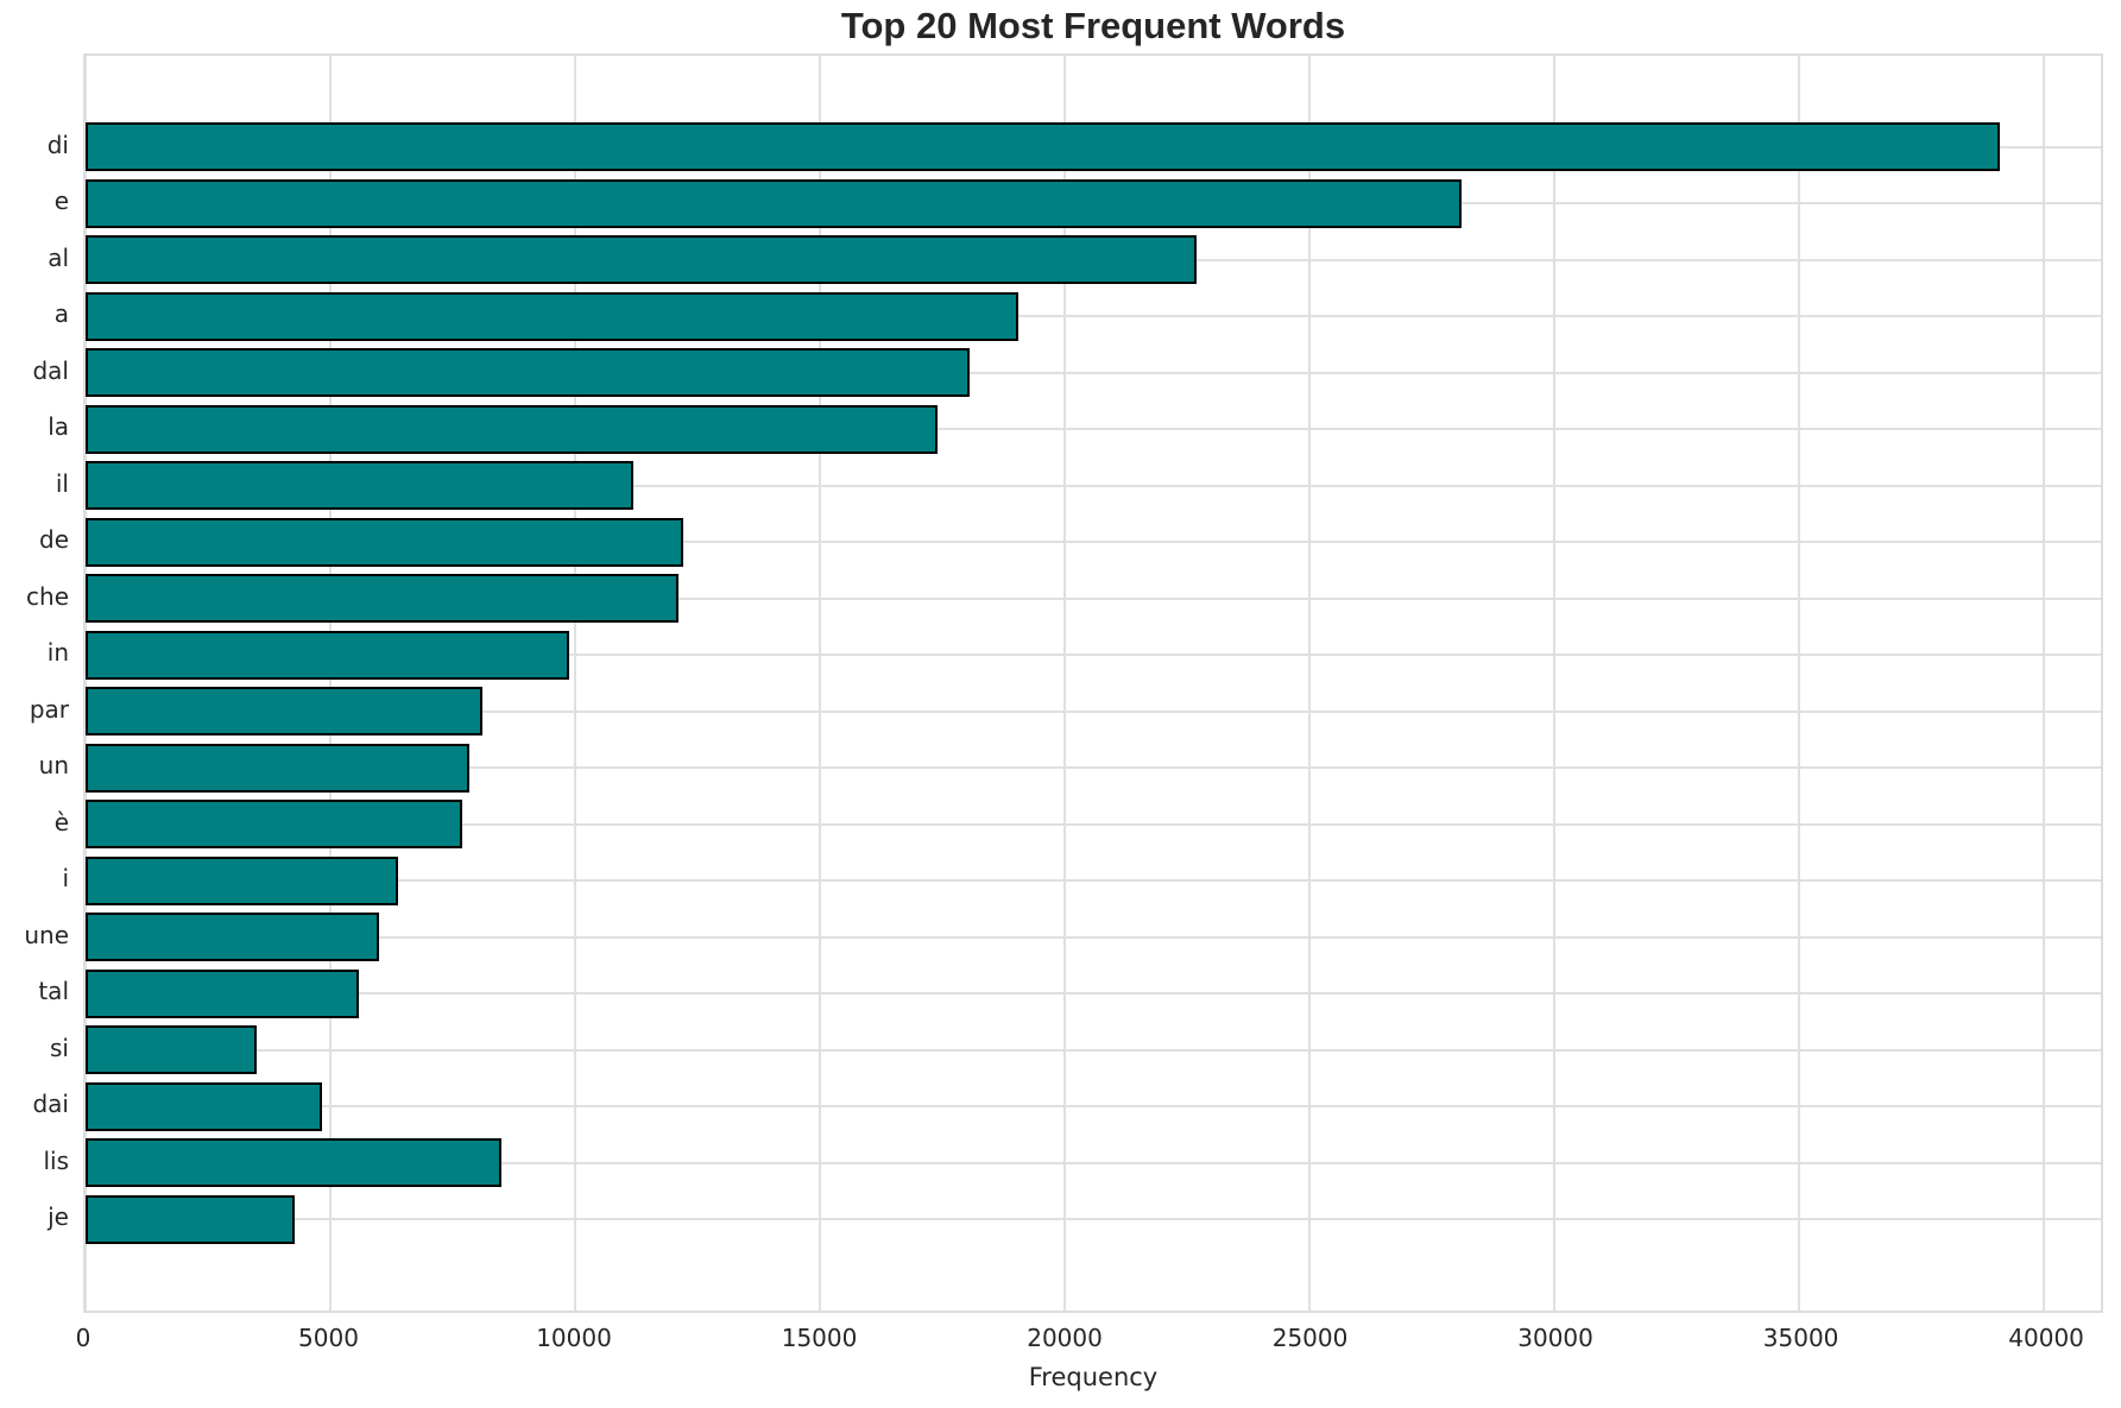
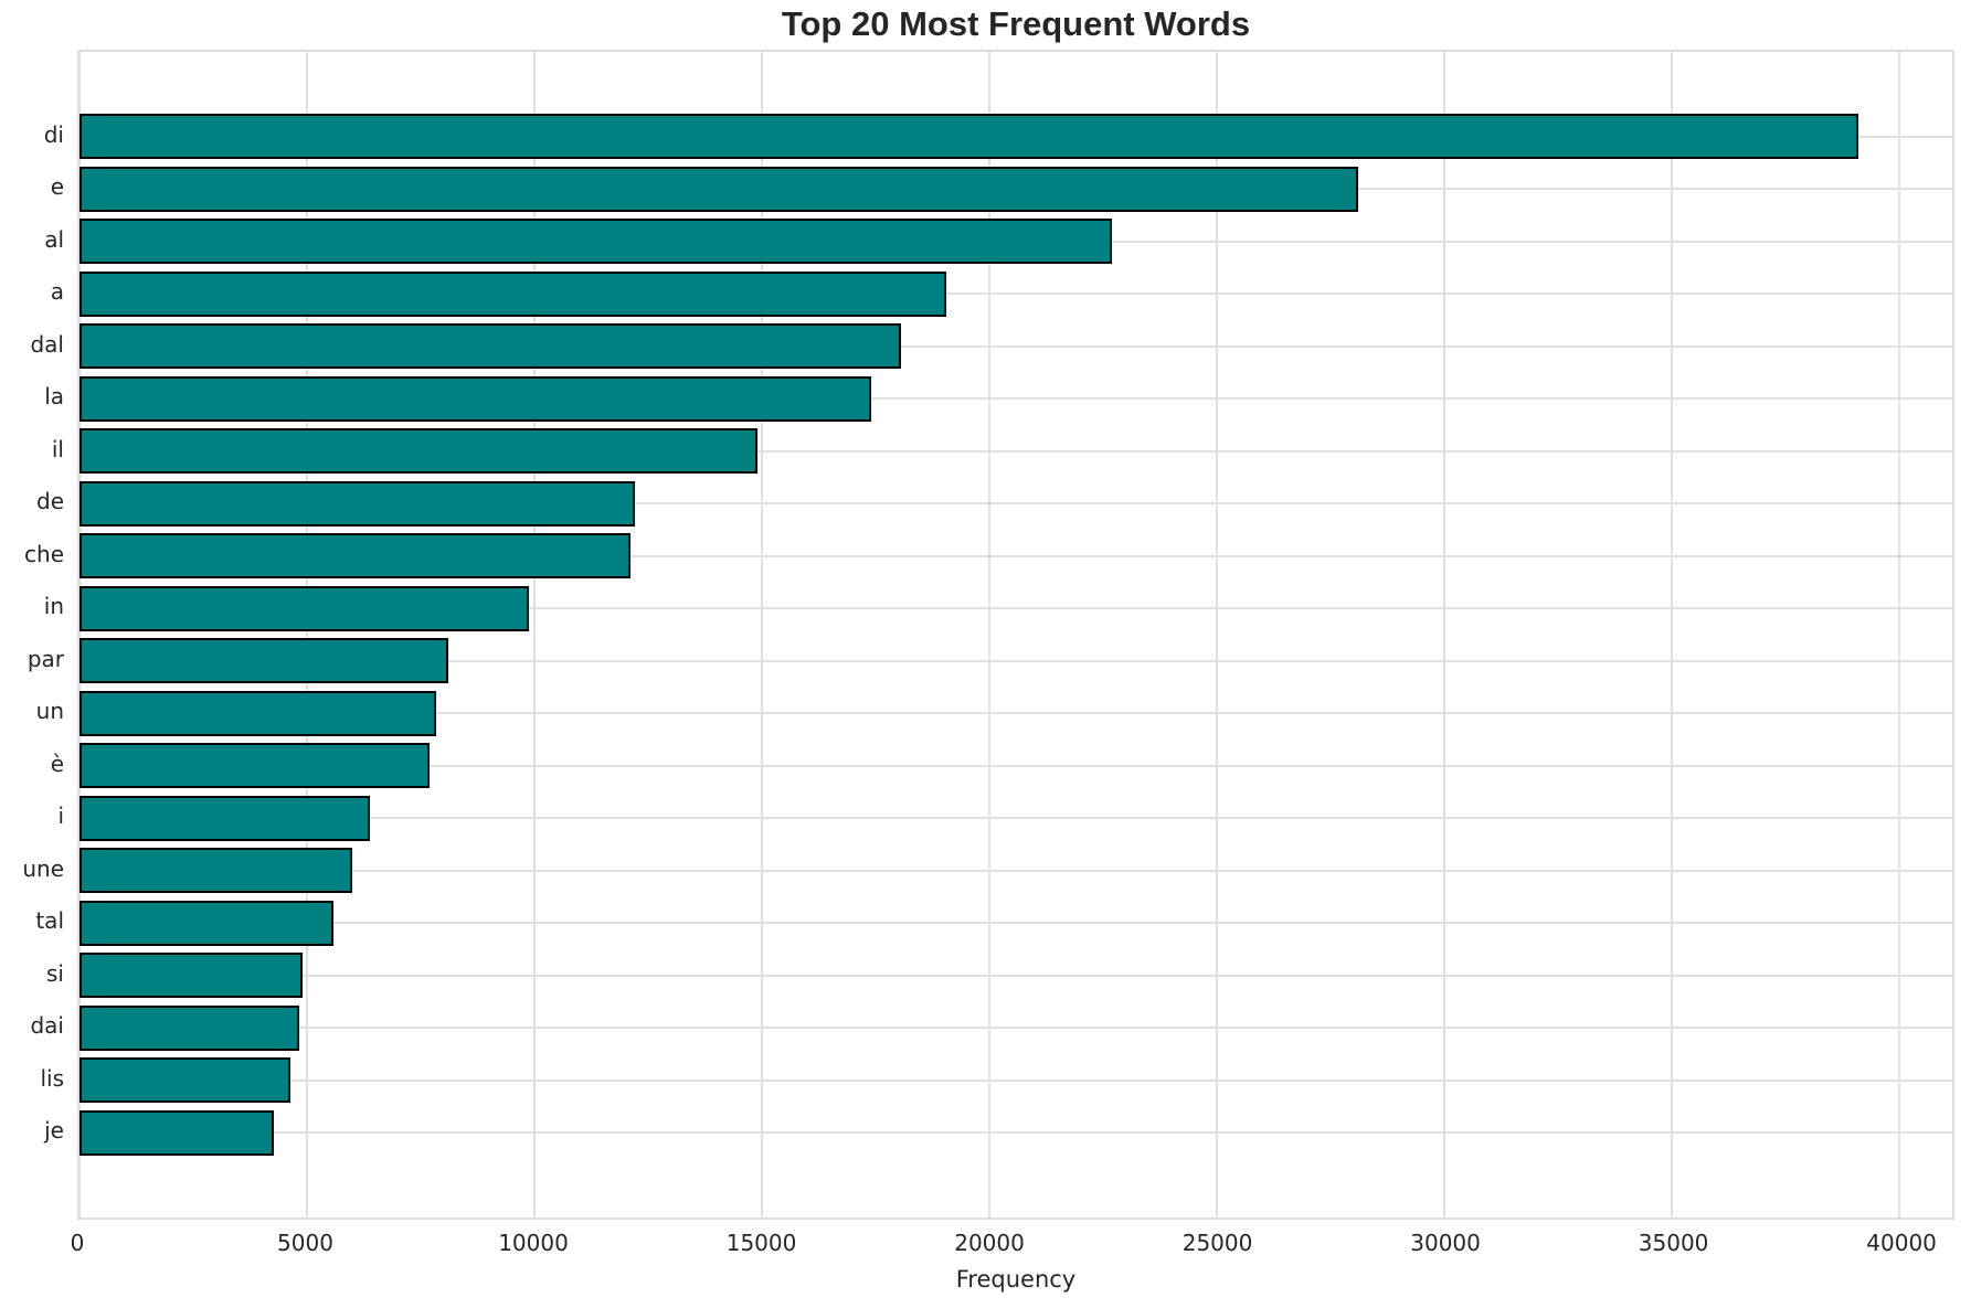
il: 11200 -> 14900
si: 3500 -> 4900
lis: 8500 -> 4600
